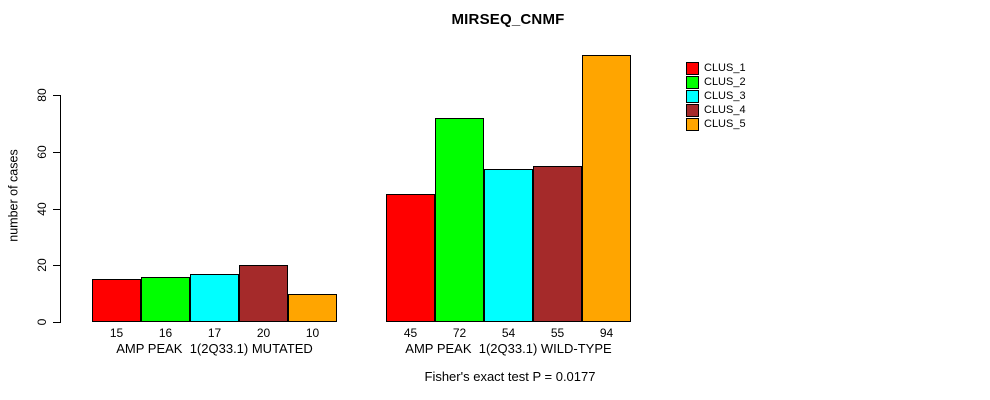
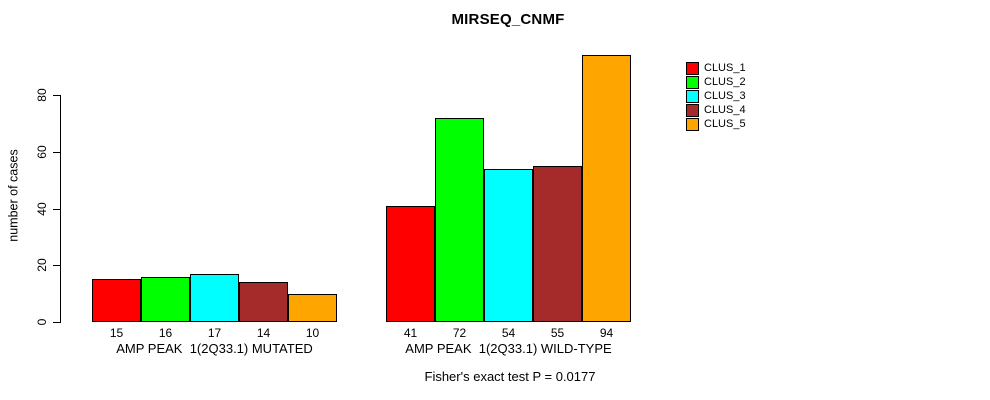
CLUS_4/AMP PEAK 1(2Q33.1) MUTATED: 20 -> 14
CLUS_1/AMP PEAK 1(2Q33.1) WILD-TYPE: 45 -> 41
